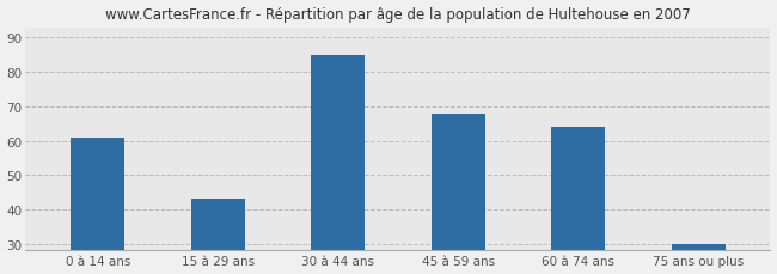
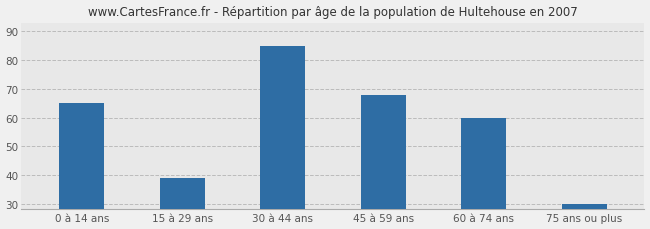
0 à 14 ans: 61 -> 65
15 à 29 ans: 43 -> 39
60 à 74 ans: 64 -> 60
